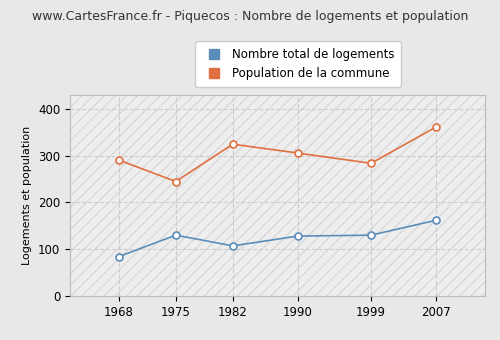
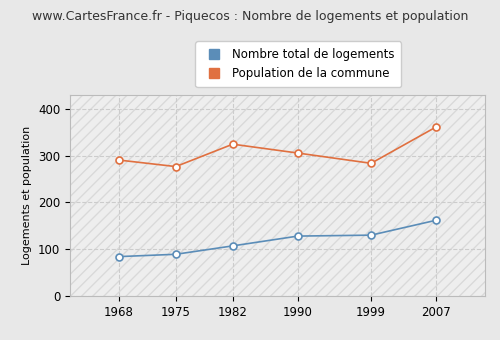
Nombre total de logements/1975: 130 -> 89
Population de la commune/1975: 245 -> 277
